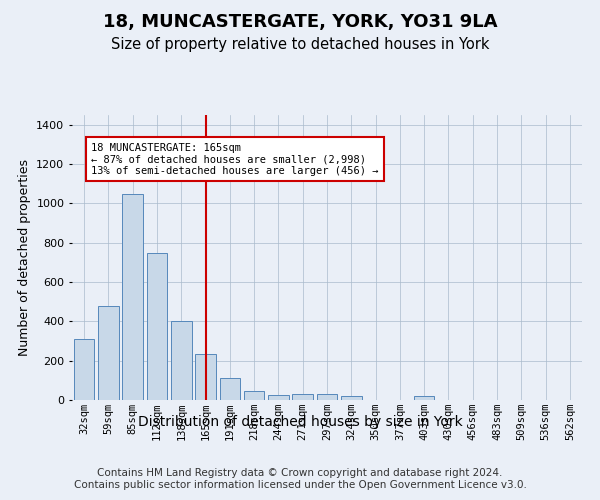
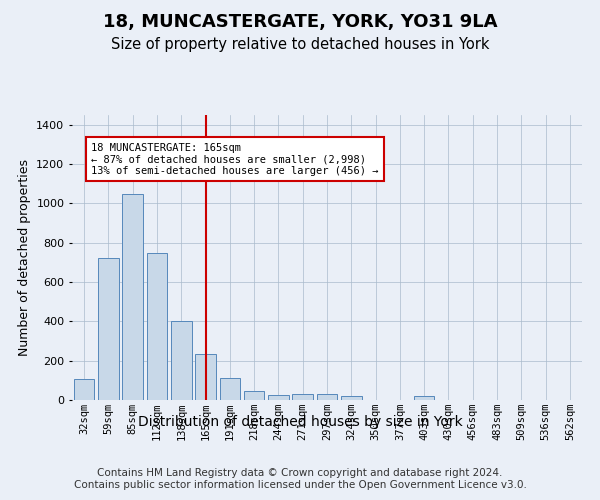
32sqm: 310 -> 100
59sqm: 480 -> 720
